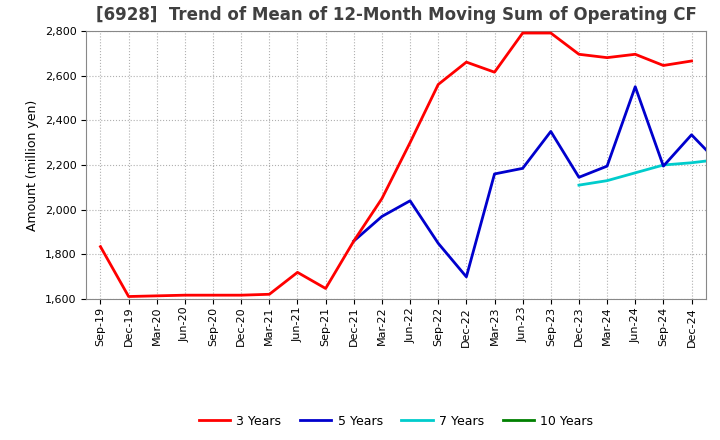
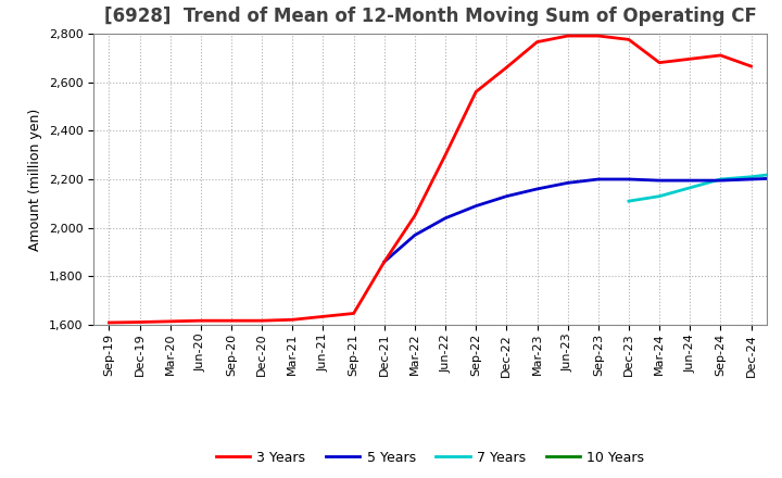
3 Years/Sep-19: 1,835 -> 1,610
3 Years/Jun-21: 1,720 -> 1,635
5 Years/Sep-22: 1,850 -> 2,090
5 Years/Dec-22: 1,700 -> 2,130
3 Years/Mar-23: 2,615 -> 2,765
5 Years/Sep-23: 2,350 -> 2,200
3 Years/Dec-23: 2,695 -> 2,775
5 Years/Dec-23: 2,145 -> 2,200
5 Years/Jun-24: 2,550 -> 2,195
3 Years/Sep-24: 2,645 -> 2,710
5 Years/Dec-24: 2,335 -> 2,200
